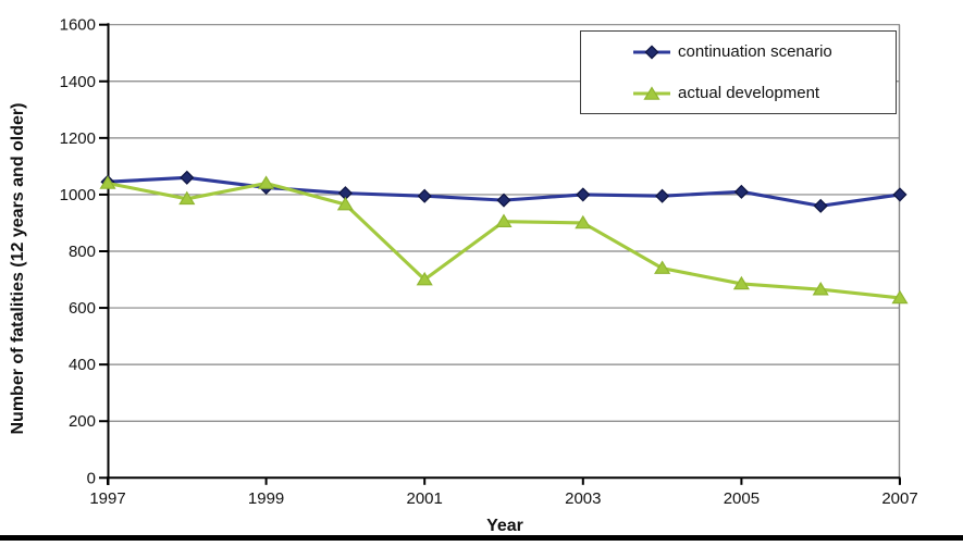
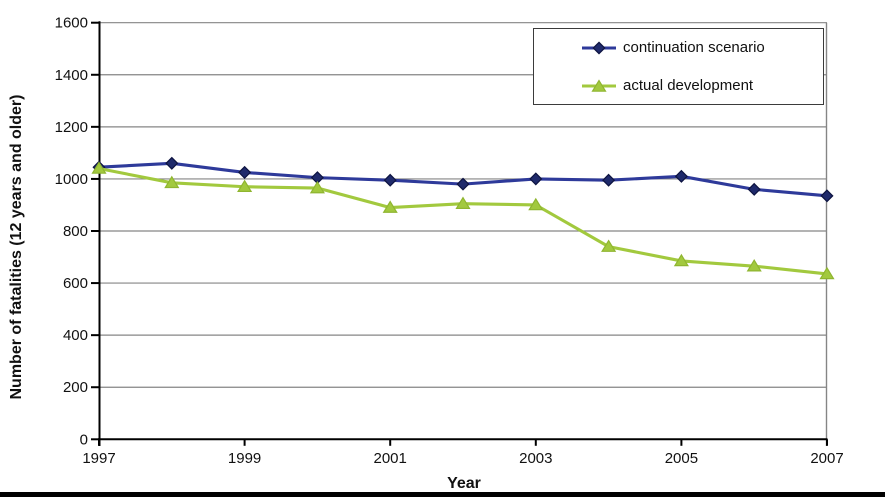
actual development/1999: 1040 -> 970
actual development/2001: 700 -> 890
continuation scenario/2007: 1000 -> 940
